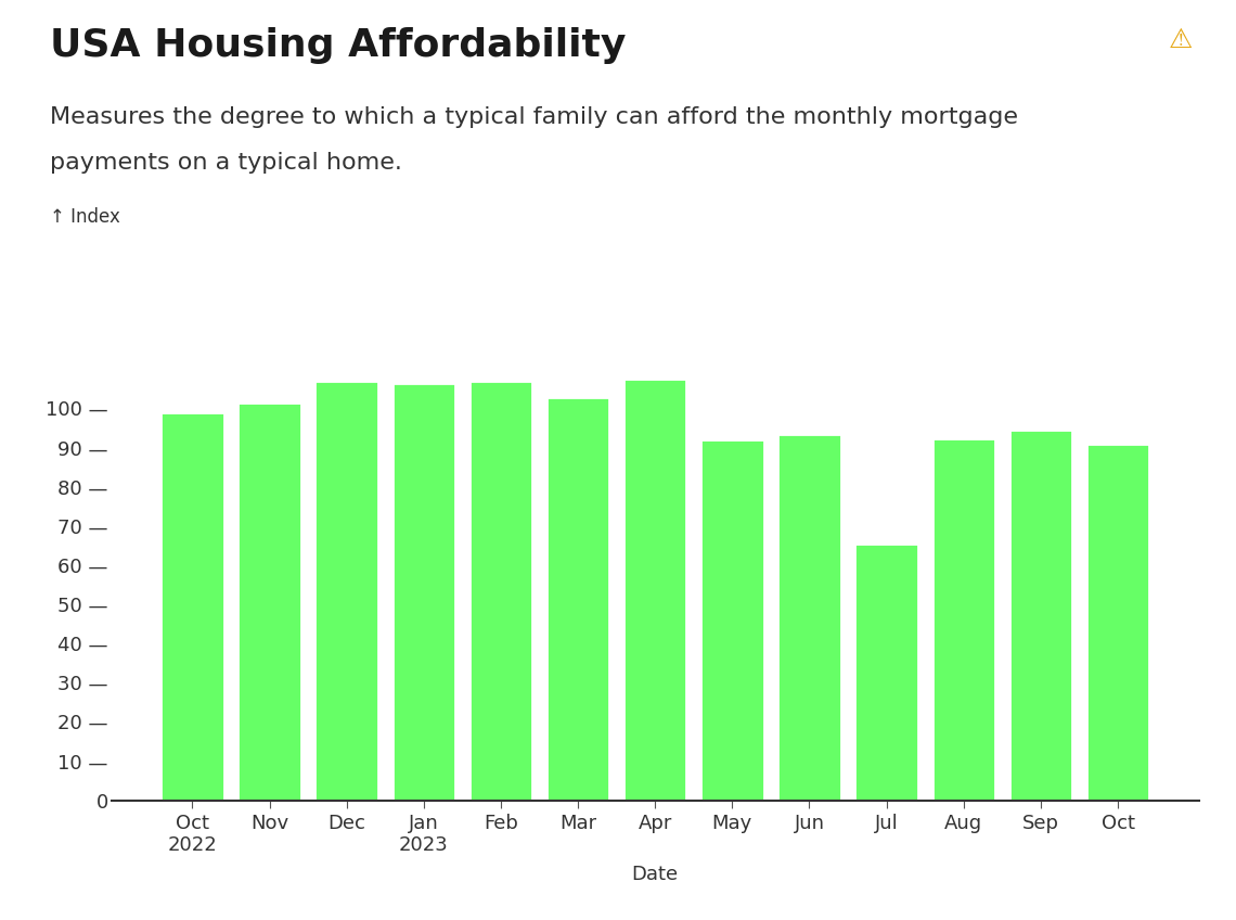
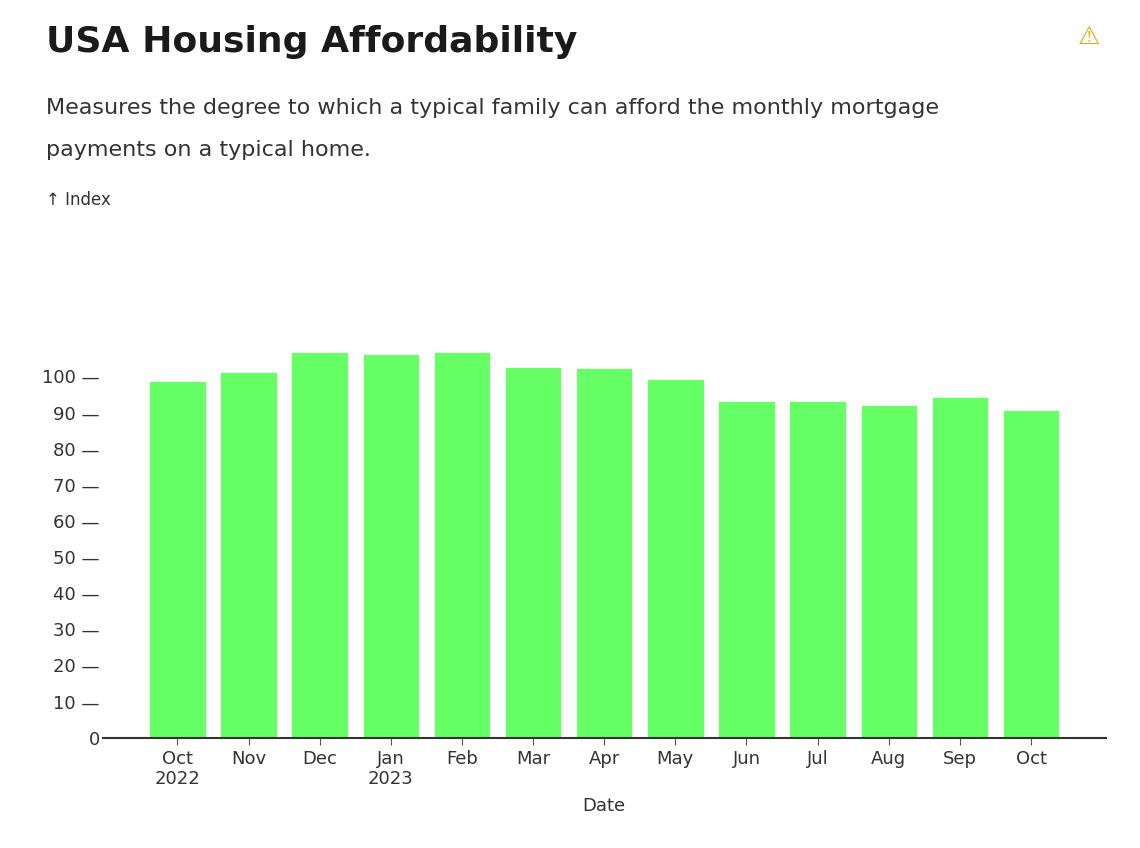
Apr: 107.5 — -> 102.5 —
May: 92.0 — -> 99.5 —
Jul: 65.5 — -> 93.5 —
